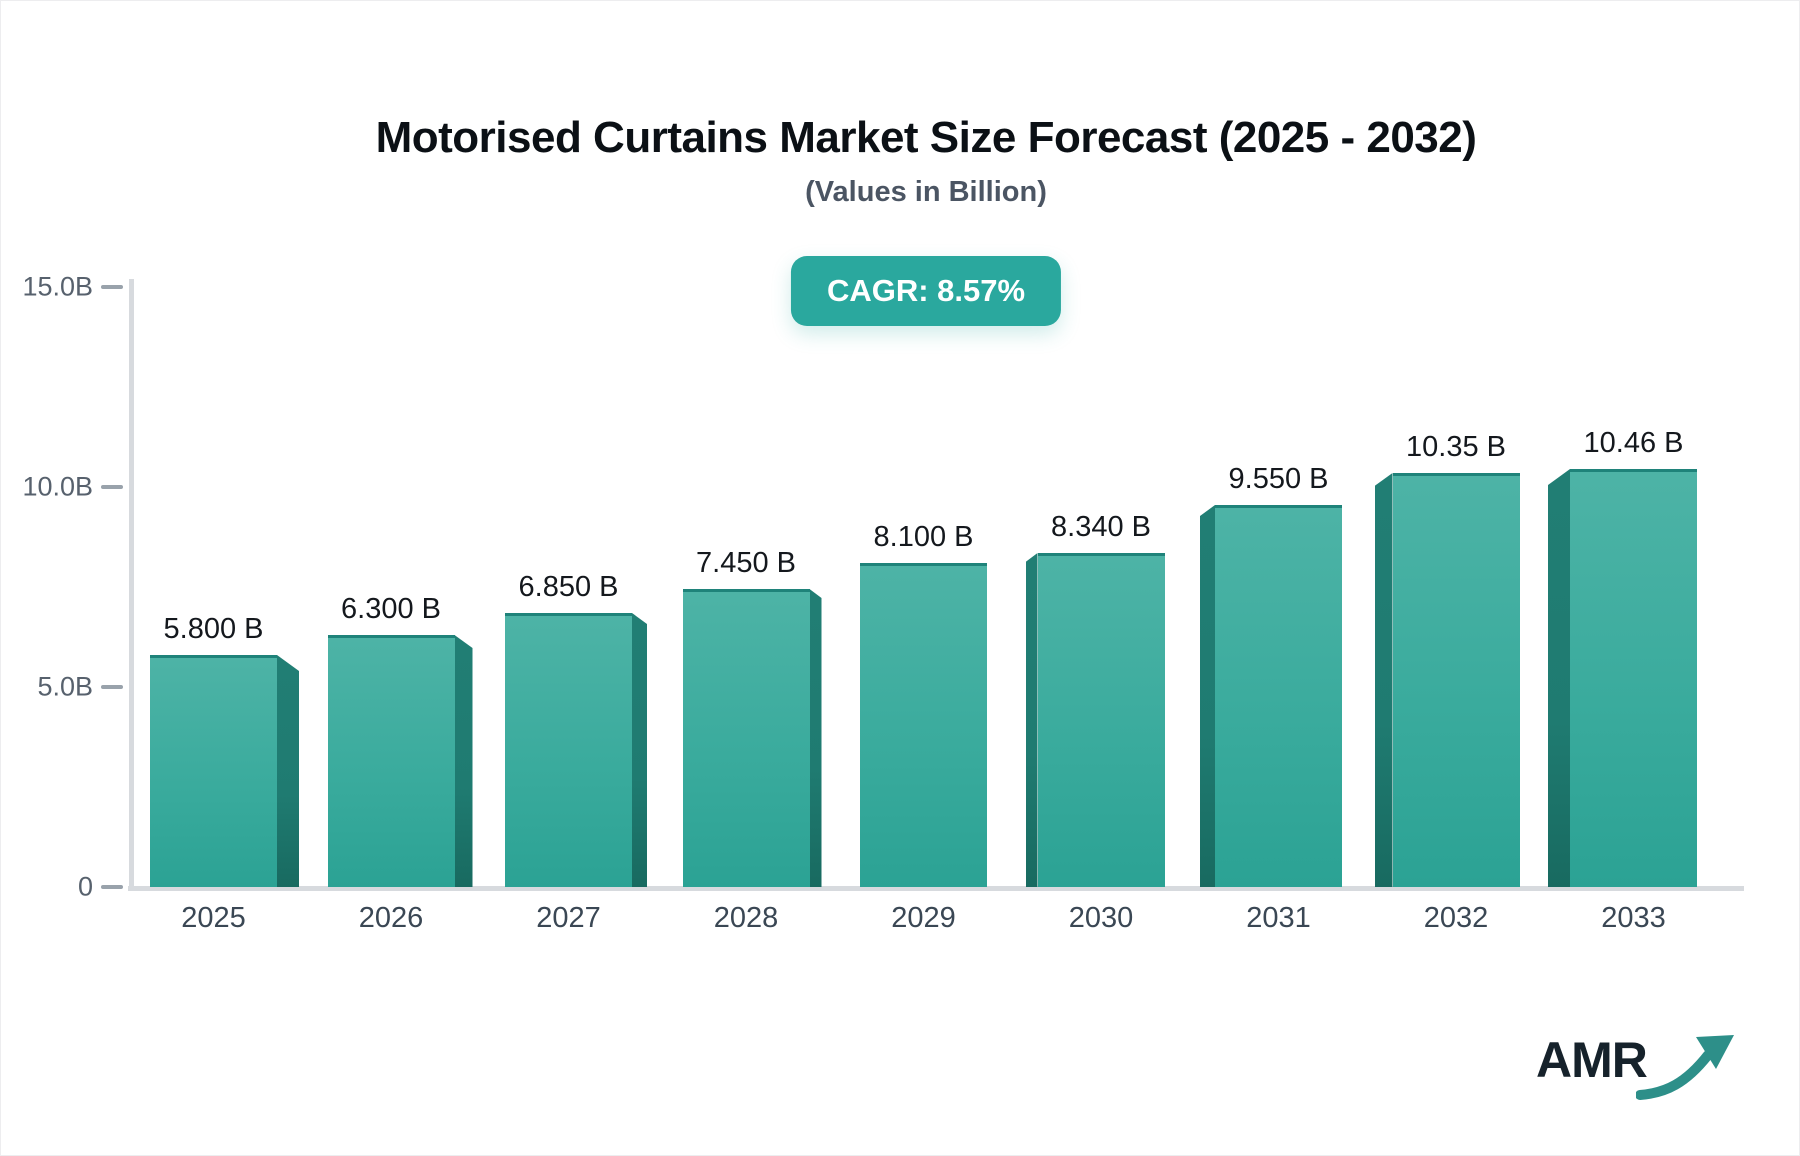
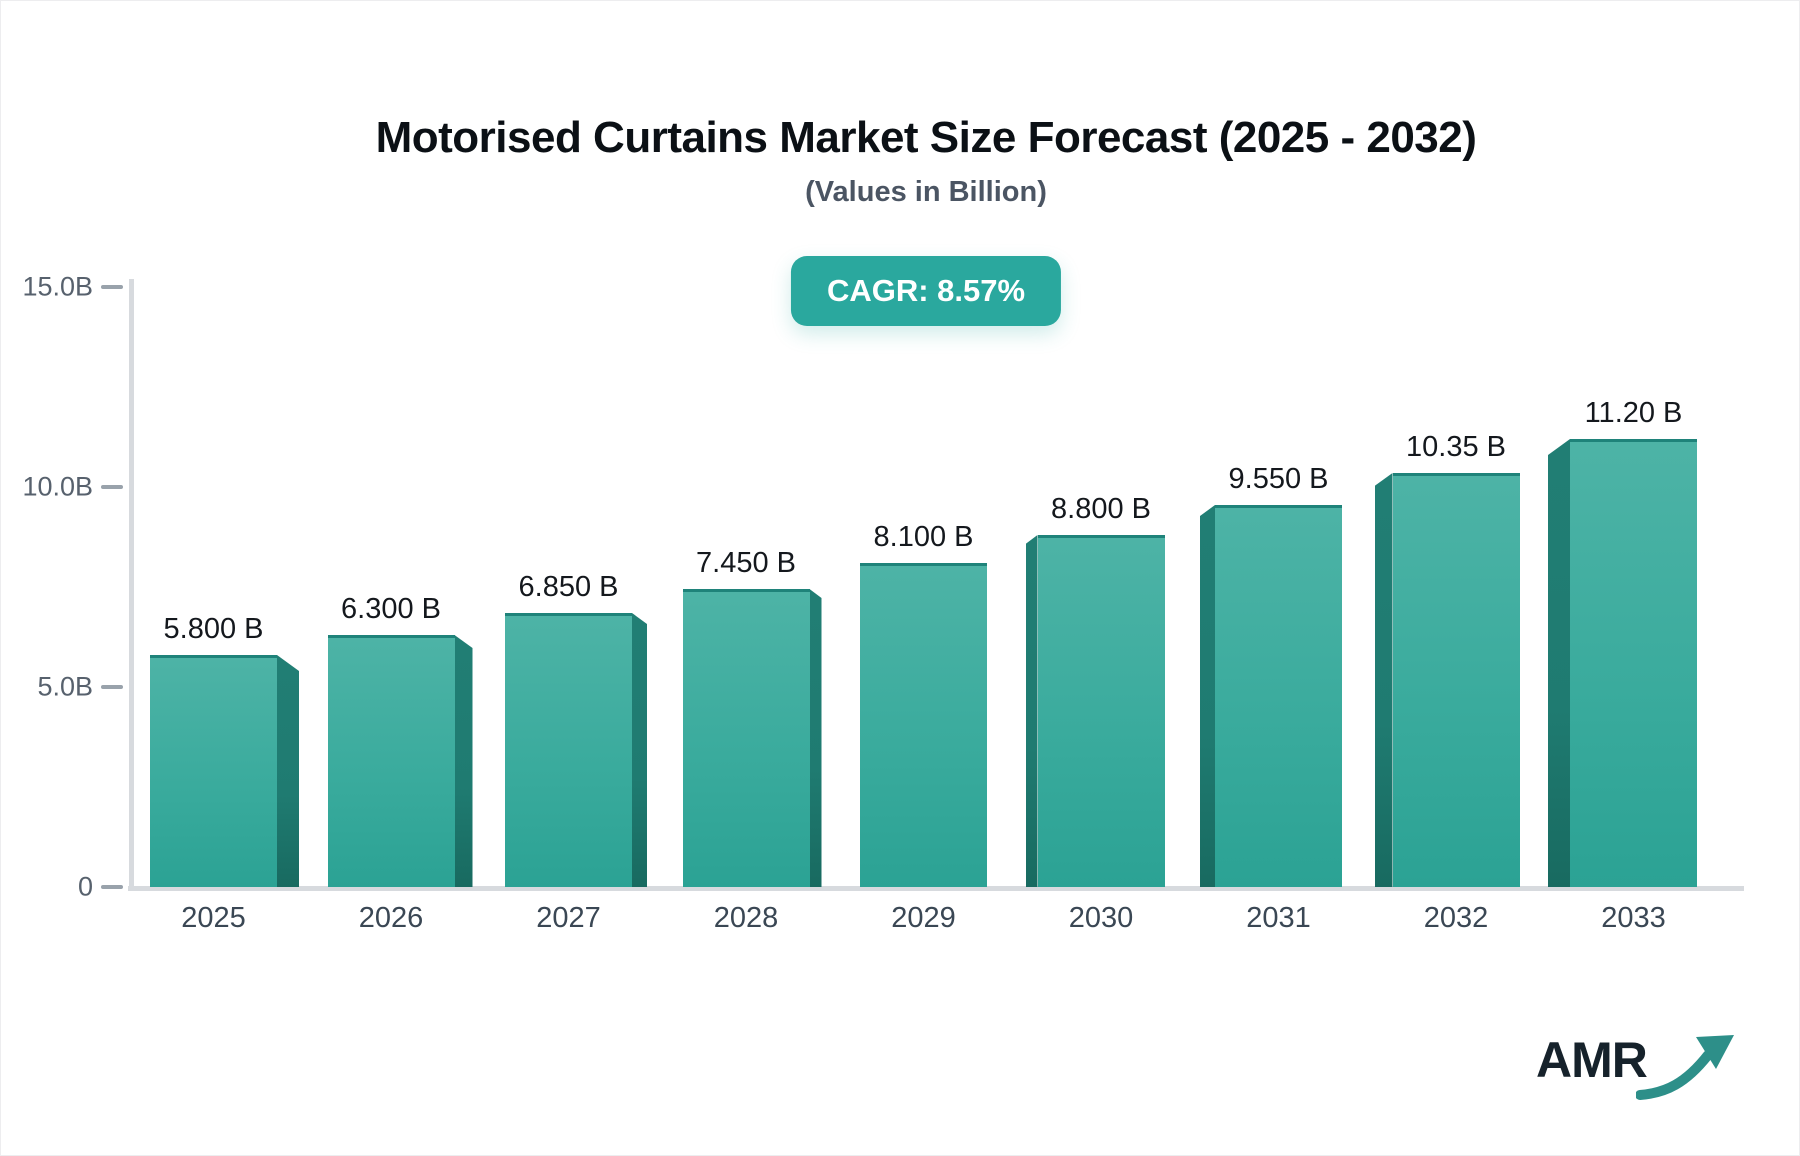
2030: 8.340 -> 8.800
2033: 10.46 -> 11.20
